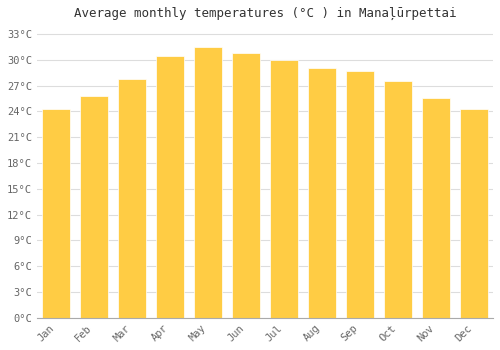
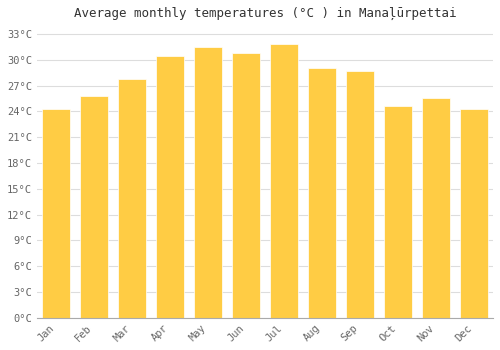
Jul: 30.0°C -> 31.8°C
Oct: 27.5°C -> 24.6°C
